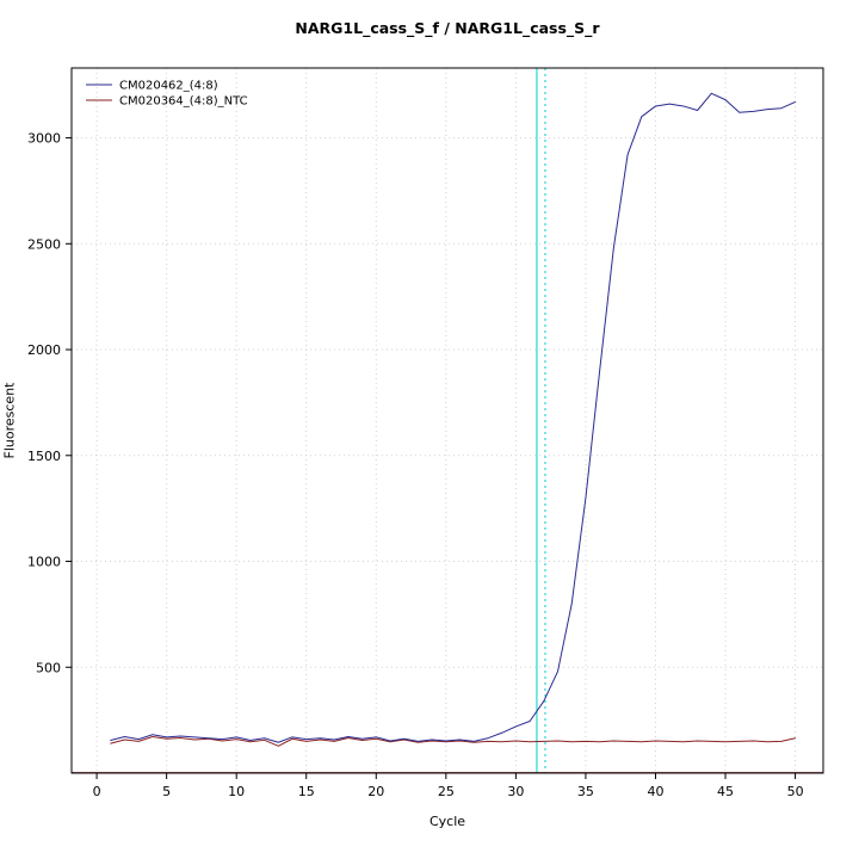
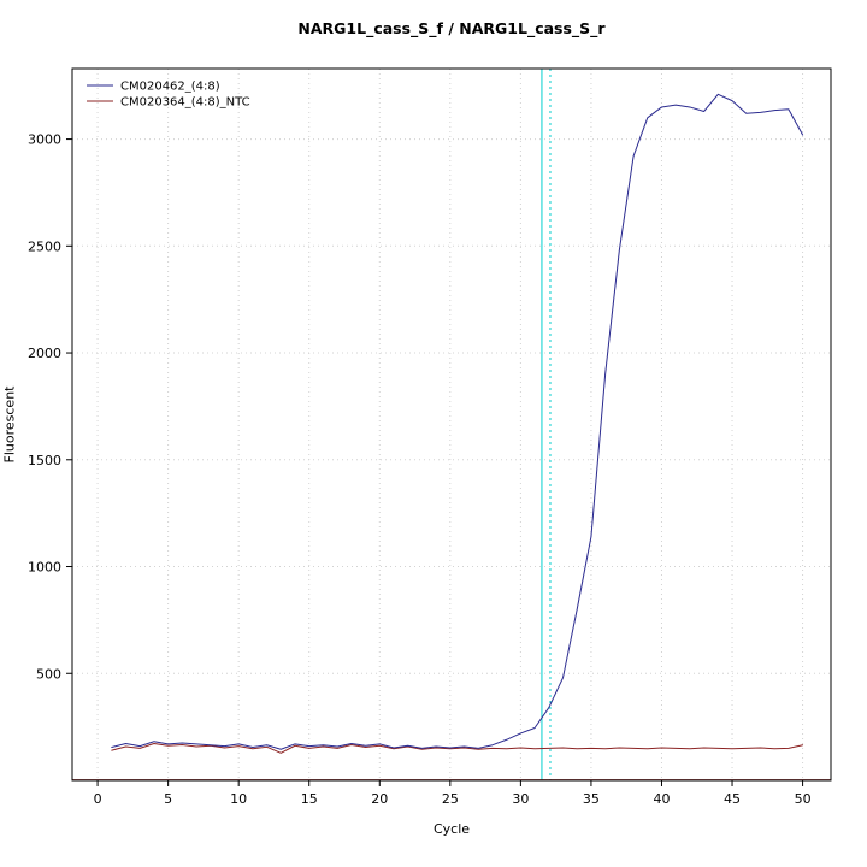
CM020462_(4:8)/35: 1300 -> 1140
CM020462_(4:8)/50: 3170 -> 3020
